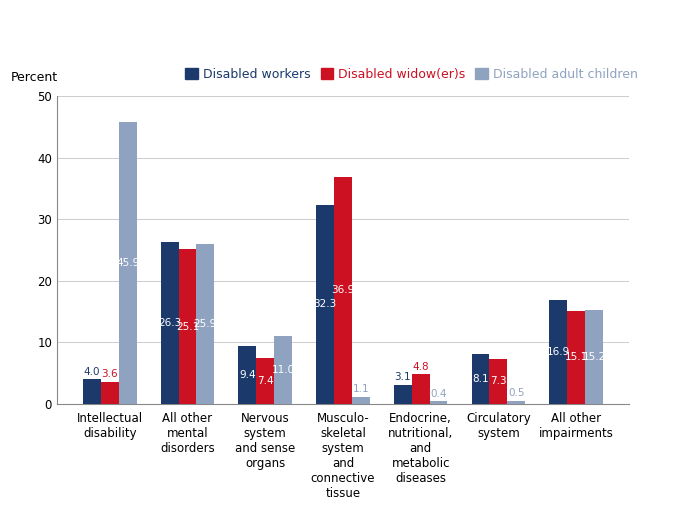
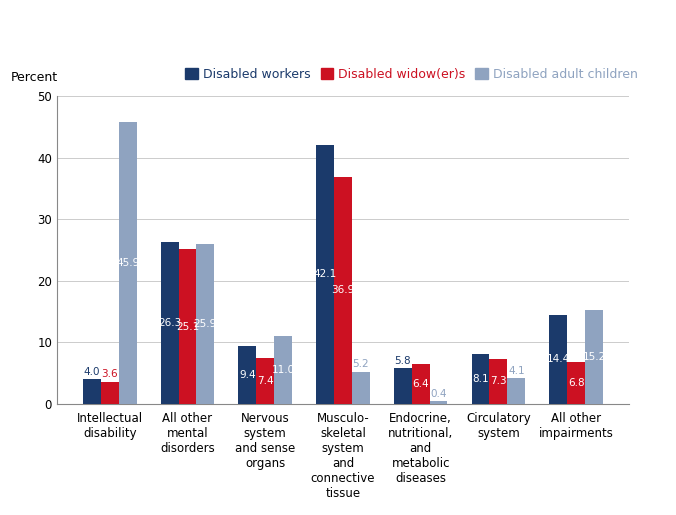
Disabled workers/Musculo- skeletal system and connective tissue: 32.3 -> 42.1
Disabled adult children/Musculo- skeletal system and connective tissue: 1.1 -> 5.2
Disabled workers/Endocrine, nutritional, and metabolic diseases: 3.1 -> 5.8
Disabled widow(er)s/Endocrine, nutritional, and metabolic diseases: 4.8 -> 6.4
Disabled adult children/Circulatory system: 0.5 -> 4.1
Disabled workers/All other impairments: 16.9 -> 14.4
Disabled widow(er)s/All other impairments: 15.1 -> 6.8
